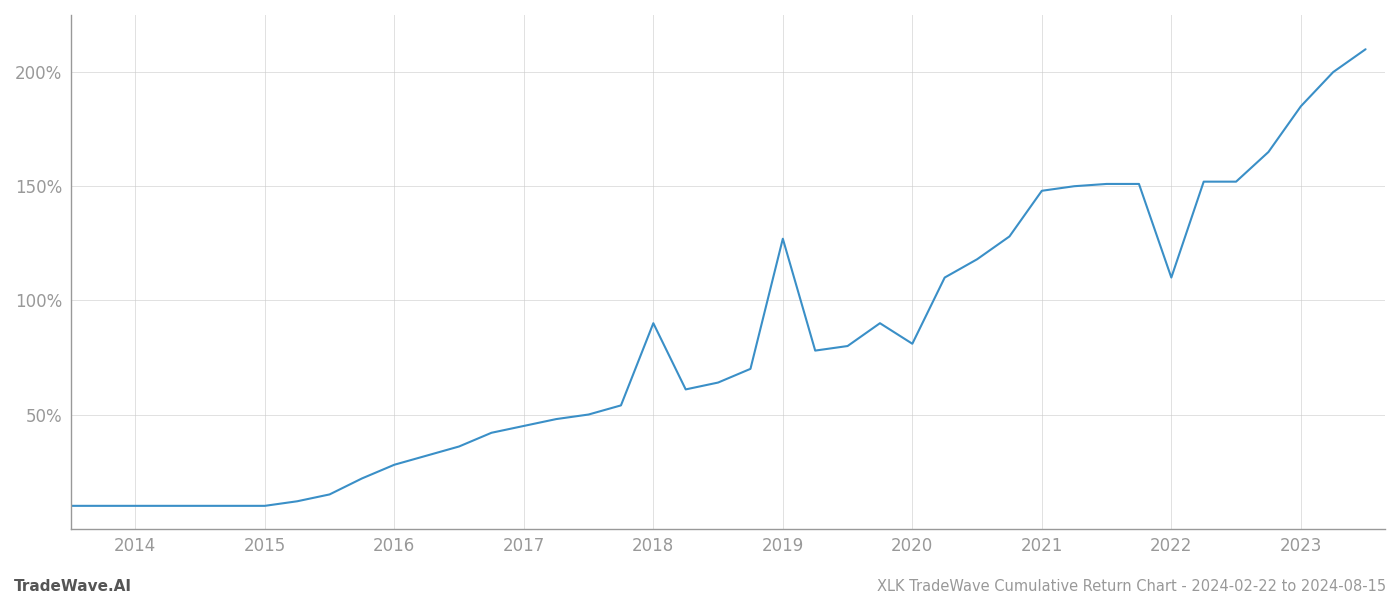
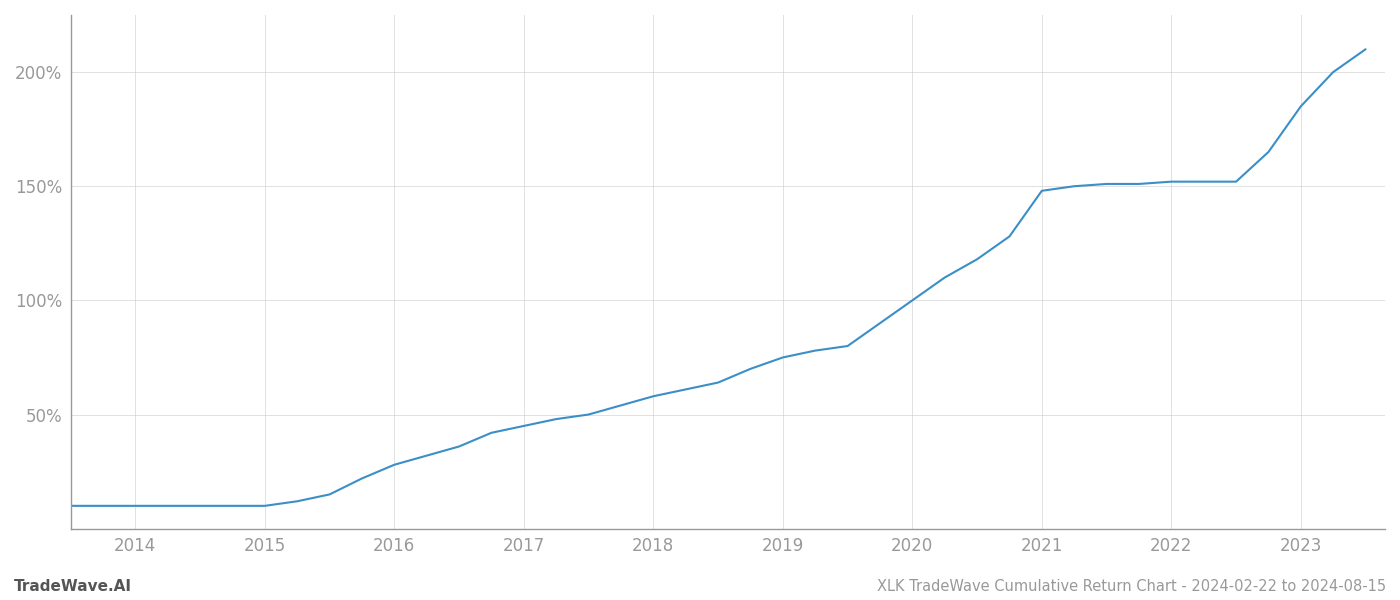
2018: 90% -> 58%
2019: 127% -> 75%
2020: 81% -> 100%
2022: 110% -> 152%
